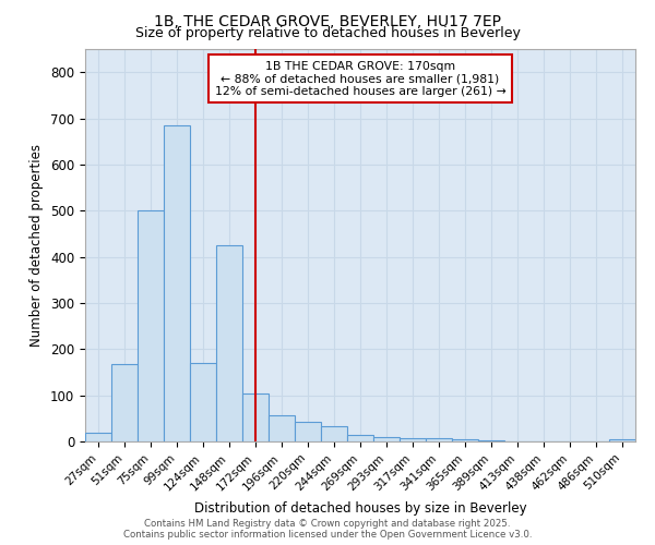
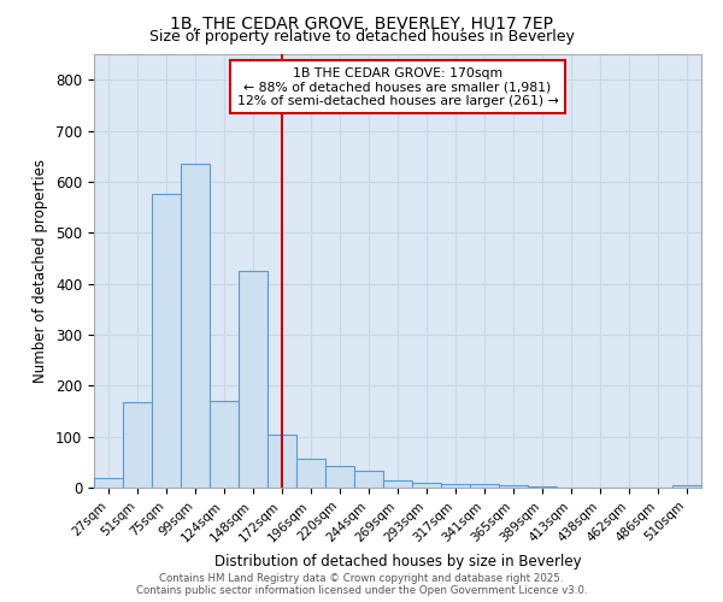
75sqm: 500 -> 575
99sqm: 685 -> 635
